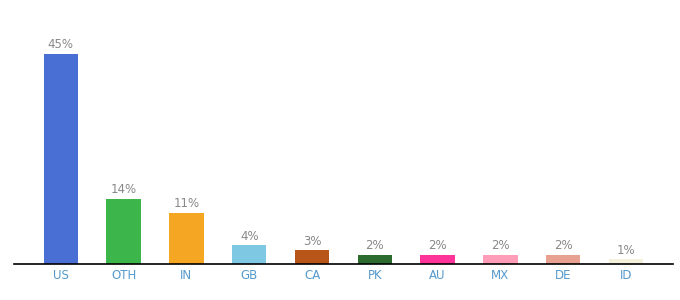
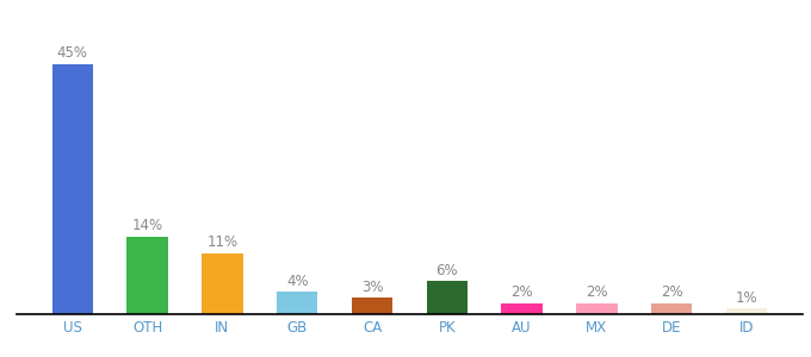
PK: 2% -> 6%
